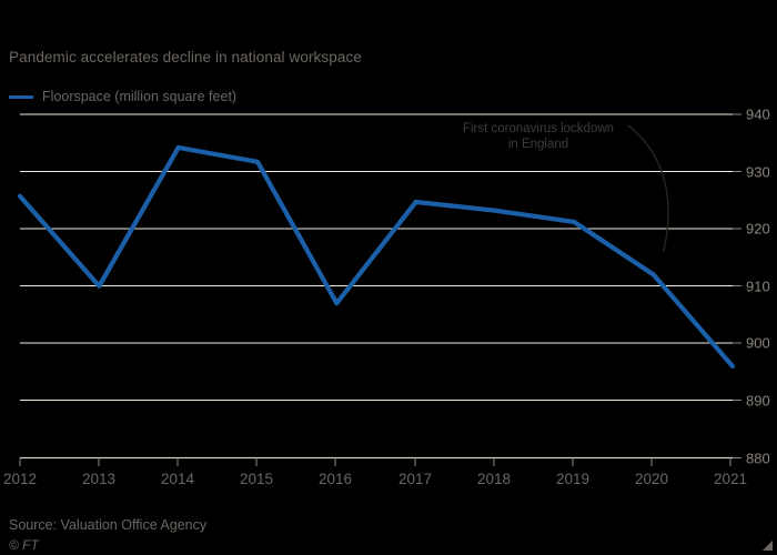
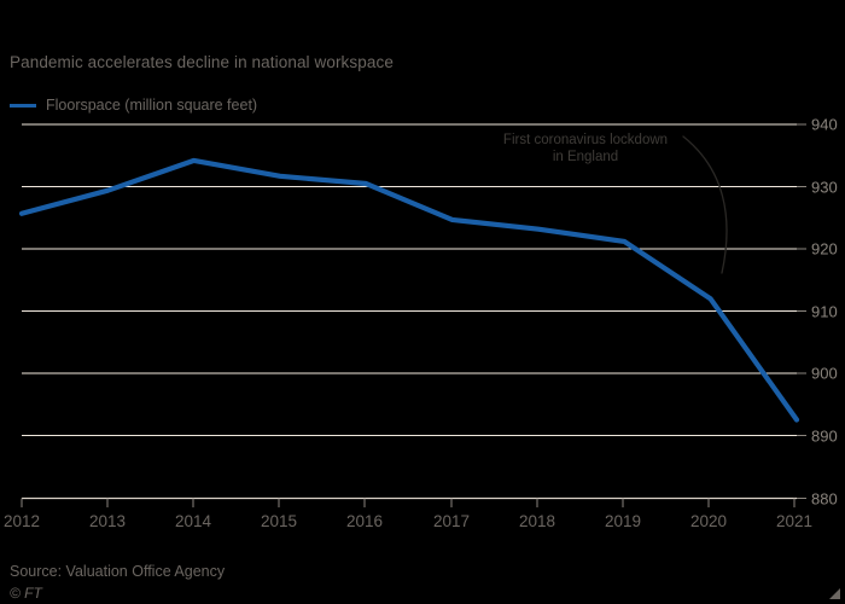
2013: 910 -> 929
2016: 907 -> 930
2021: 896 -> 893
